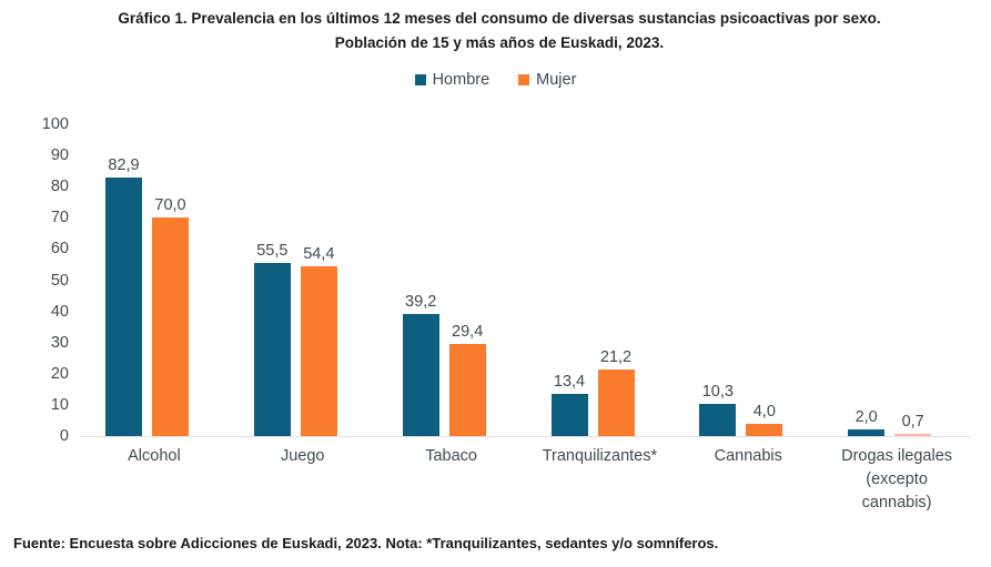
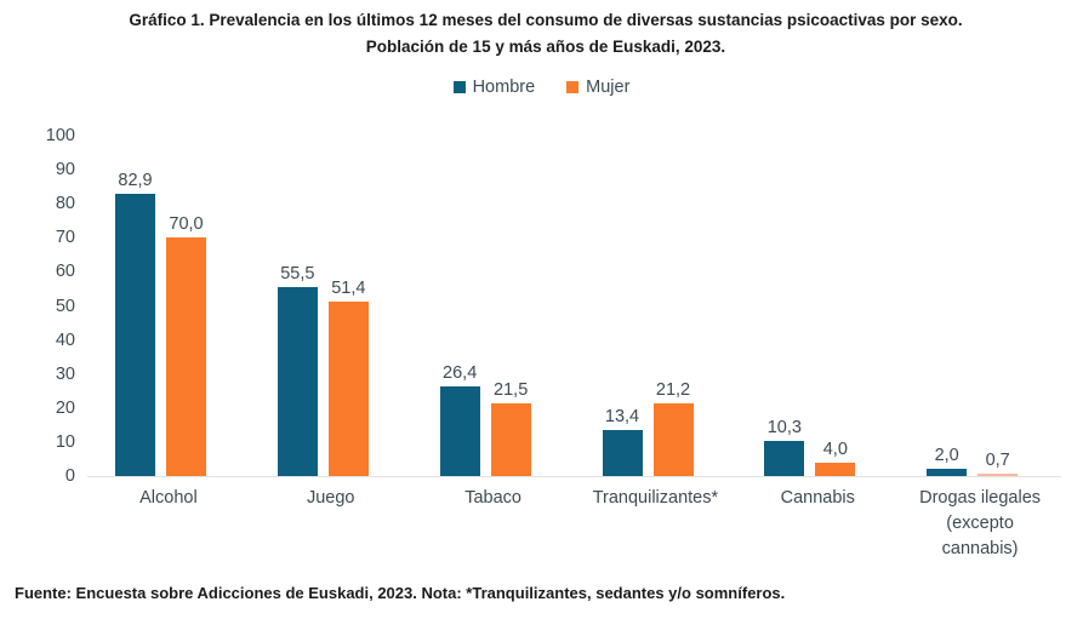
Mujer/Juego: 54,4 -> 51,4
Hombre/Tabaco: 39,2 -> 26,4
Mujer/Tabaco: 29,4 -> 21,5
